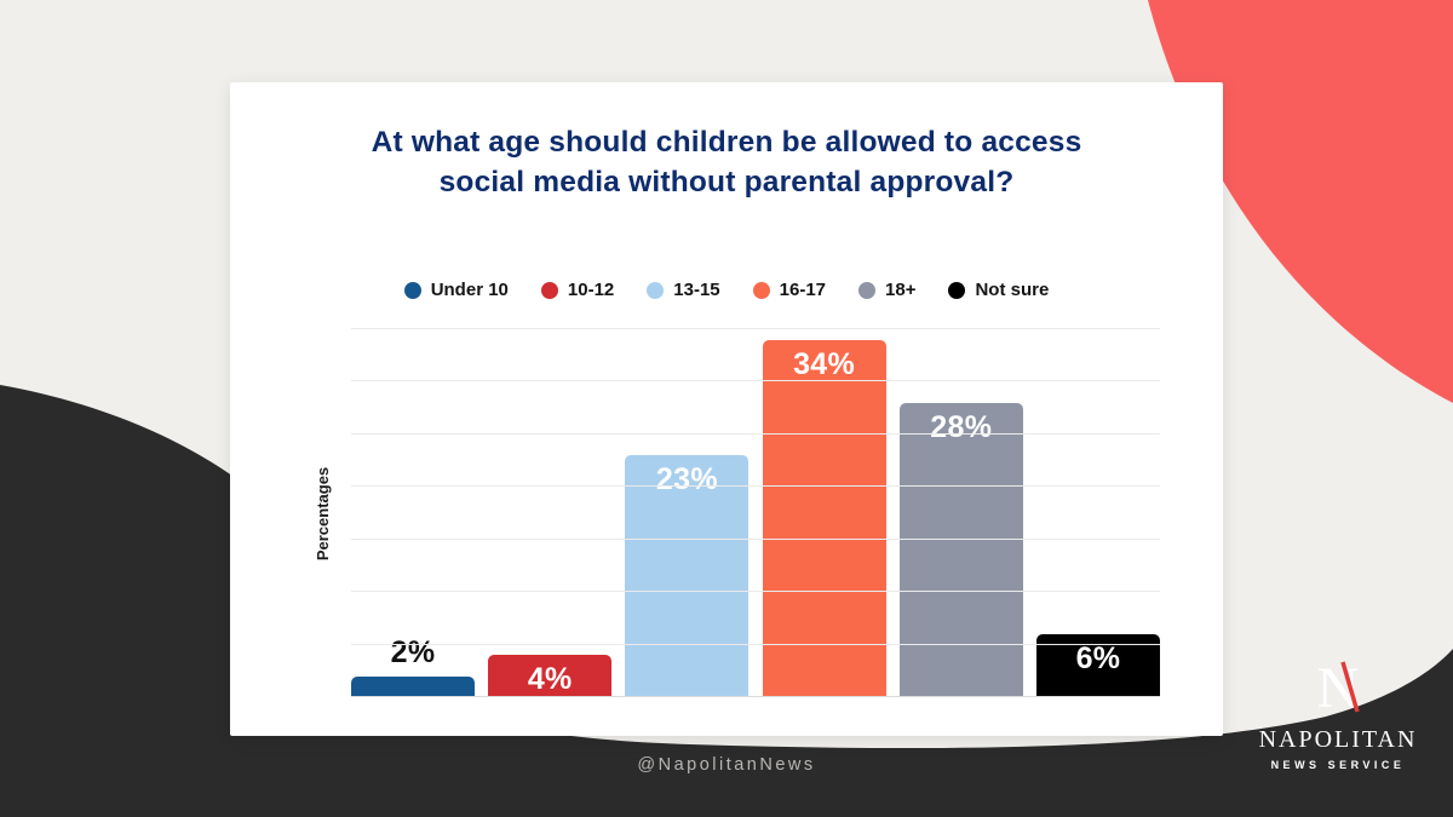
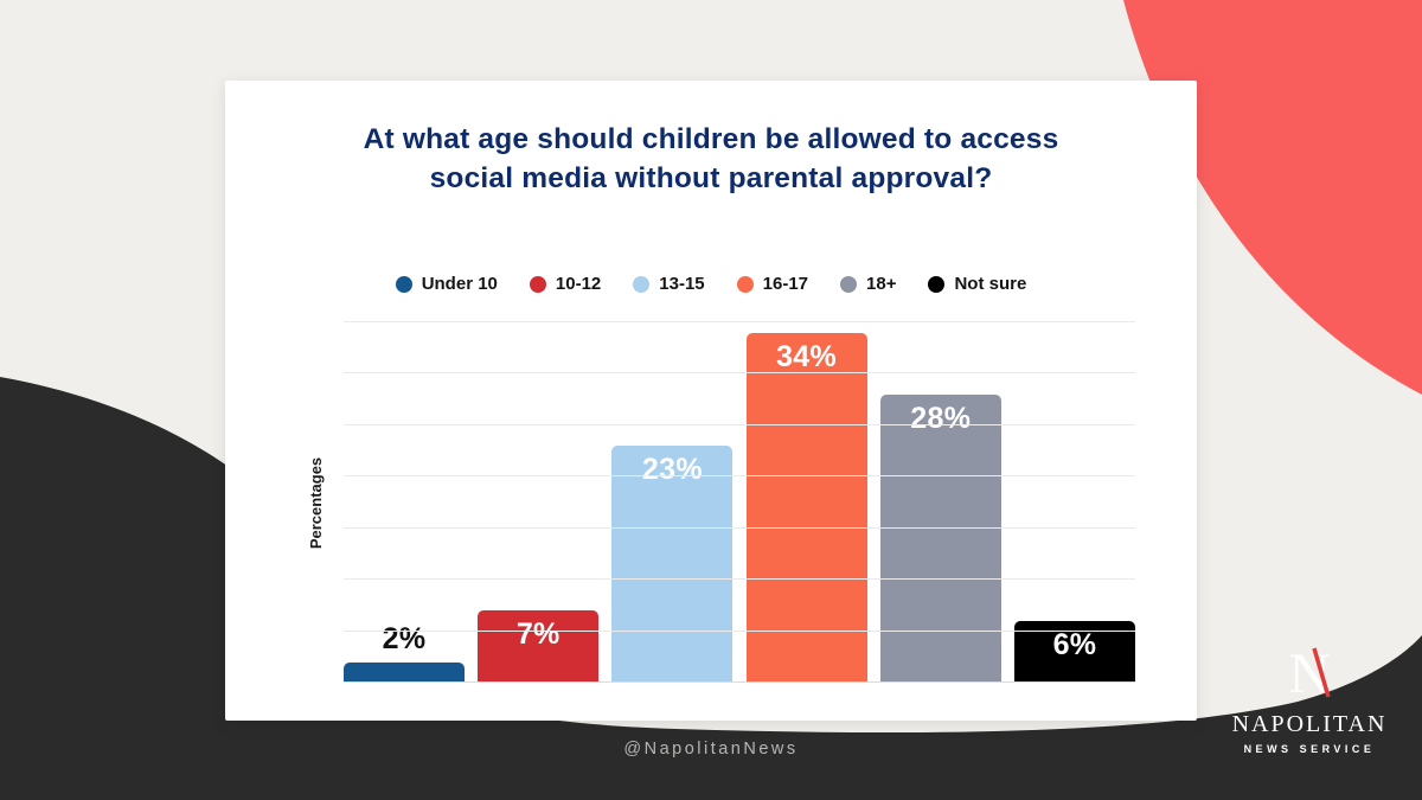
10-12: 4% -> 7%
